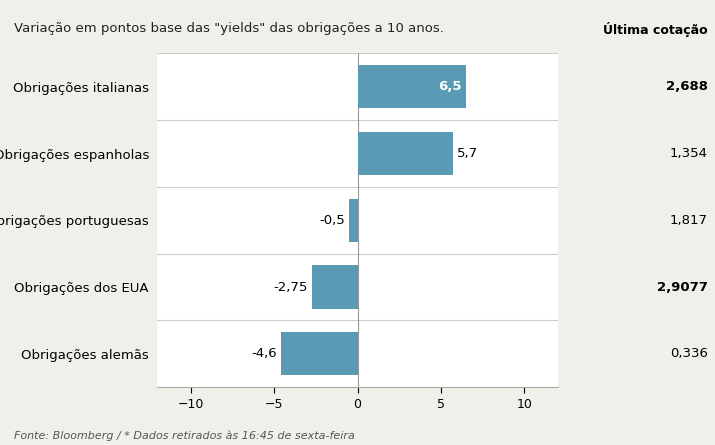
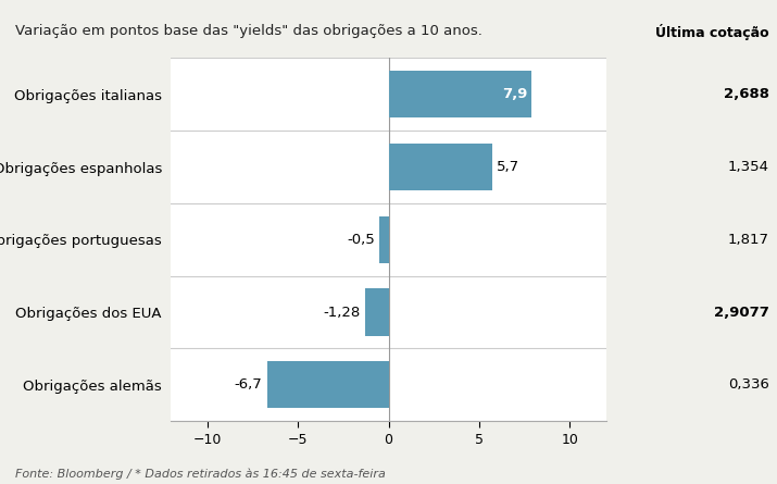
Obrigações italianas: 6,5 -> 7,9
Obrigações dos EUA: -2,75 -> -1,28
Obrigações alemãs: -4,6 -> -6,7
